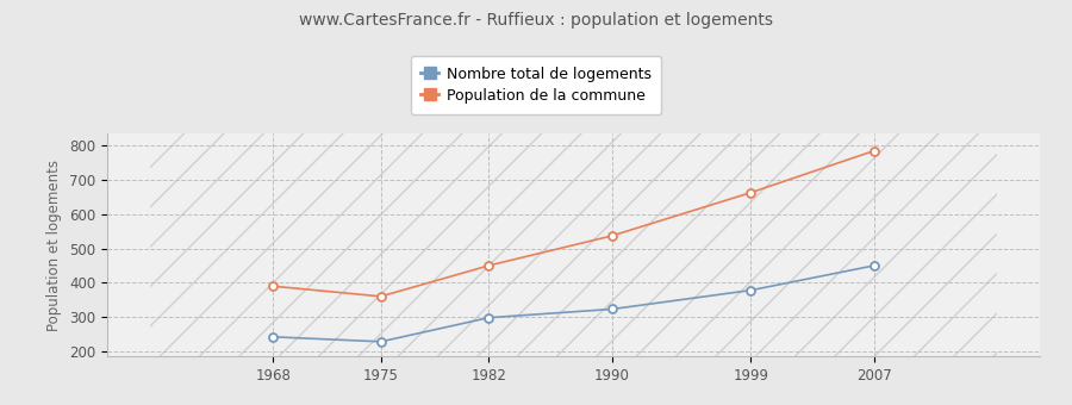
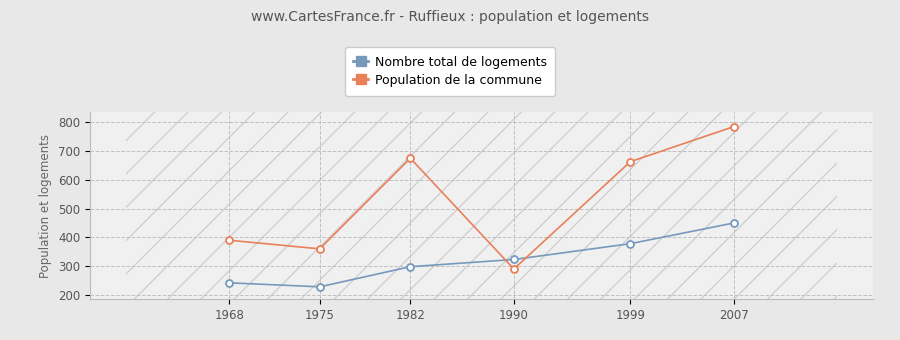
Population de la commune/1982: 450 -> 675
Population de la commune/1990: 537 -> 290
